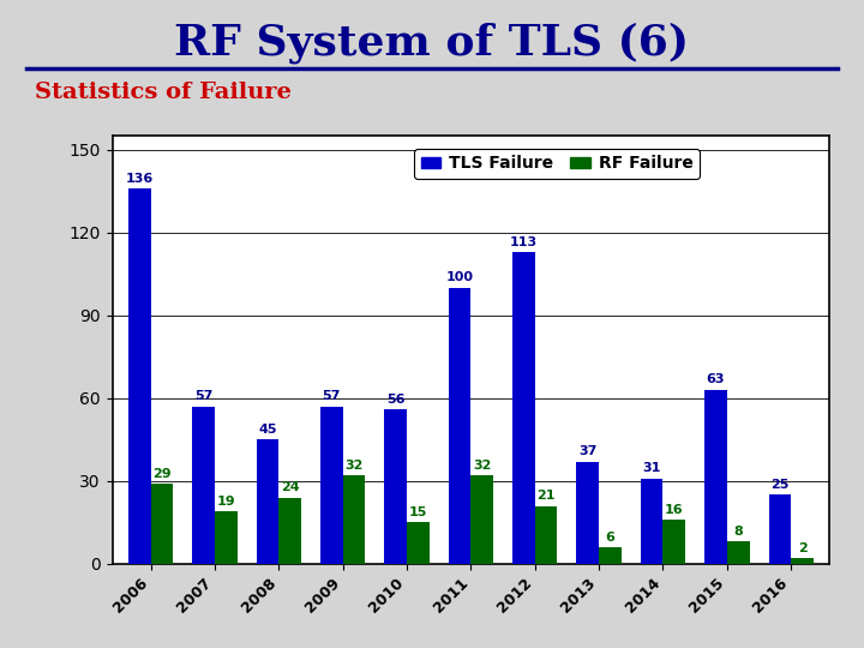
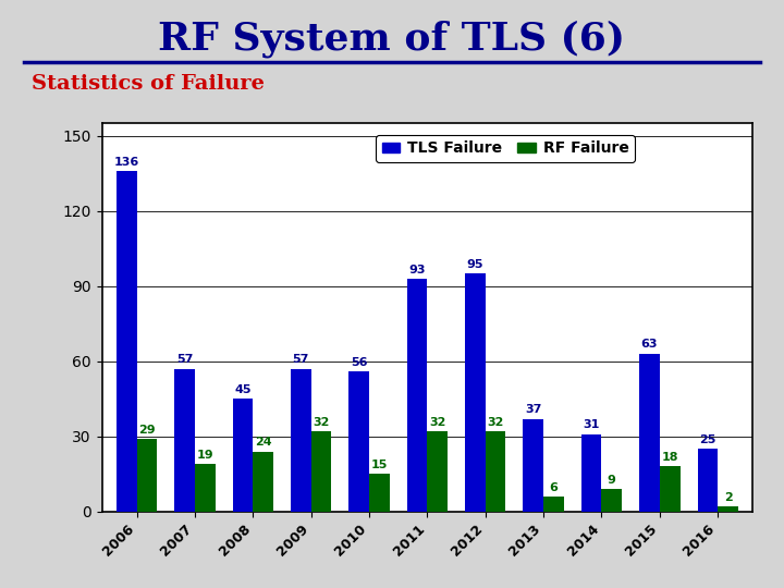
TLS Failure/2011: 100 -> 93
TLS Failure/2012: 113 -> 95
RF Failure/2012: 21 -> 32
RF Failure/2014: 16 -> 9
RF Failure/2015: 8 -> 18
